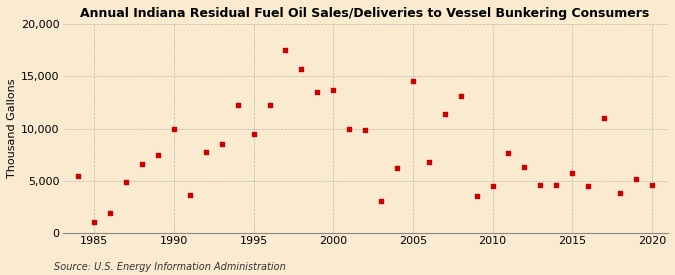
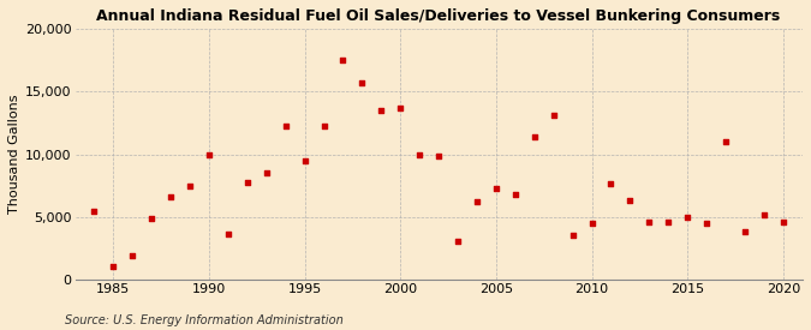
2005: 14,500 -> 7,300
2015: 5,800 -> 5,000
